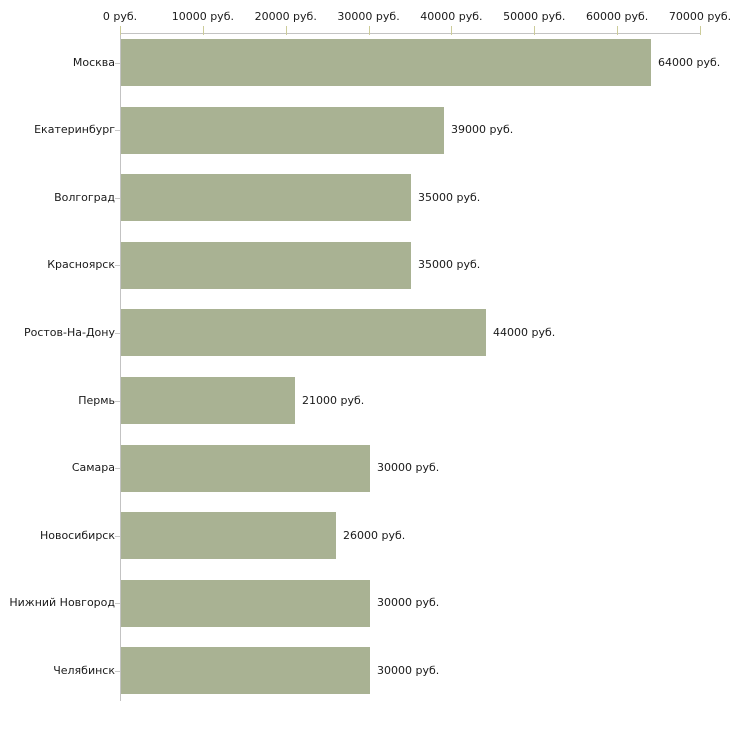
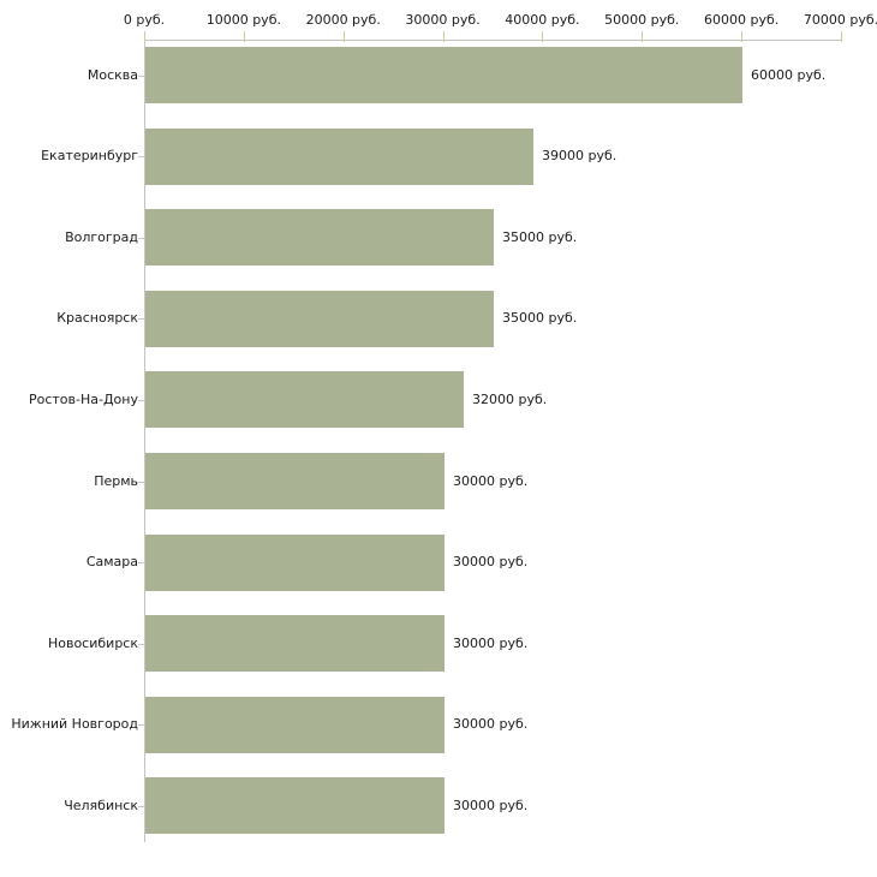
Москва: 64000 -> 60000
Ростов-На-Дону: 44000 -> 32000
Пермь: 21000 -> 30000
Новосибирск: 26000 -> 30000
